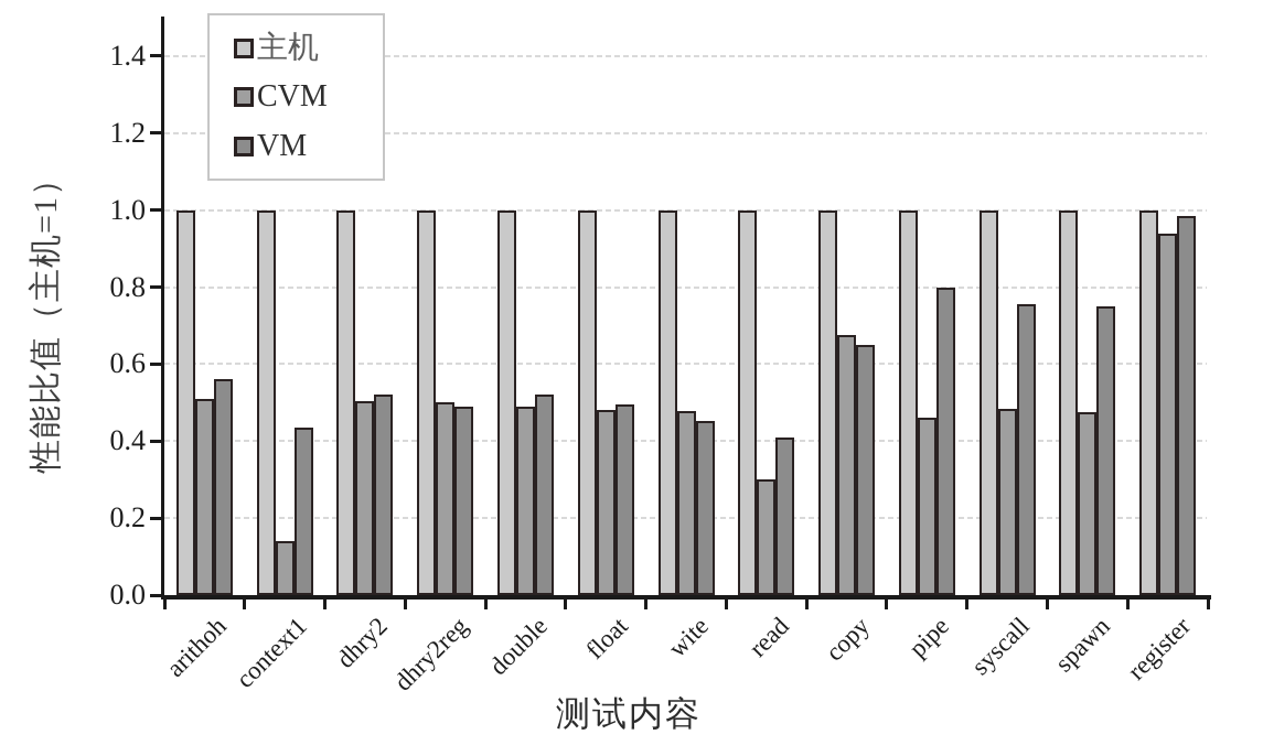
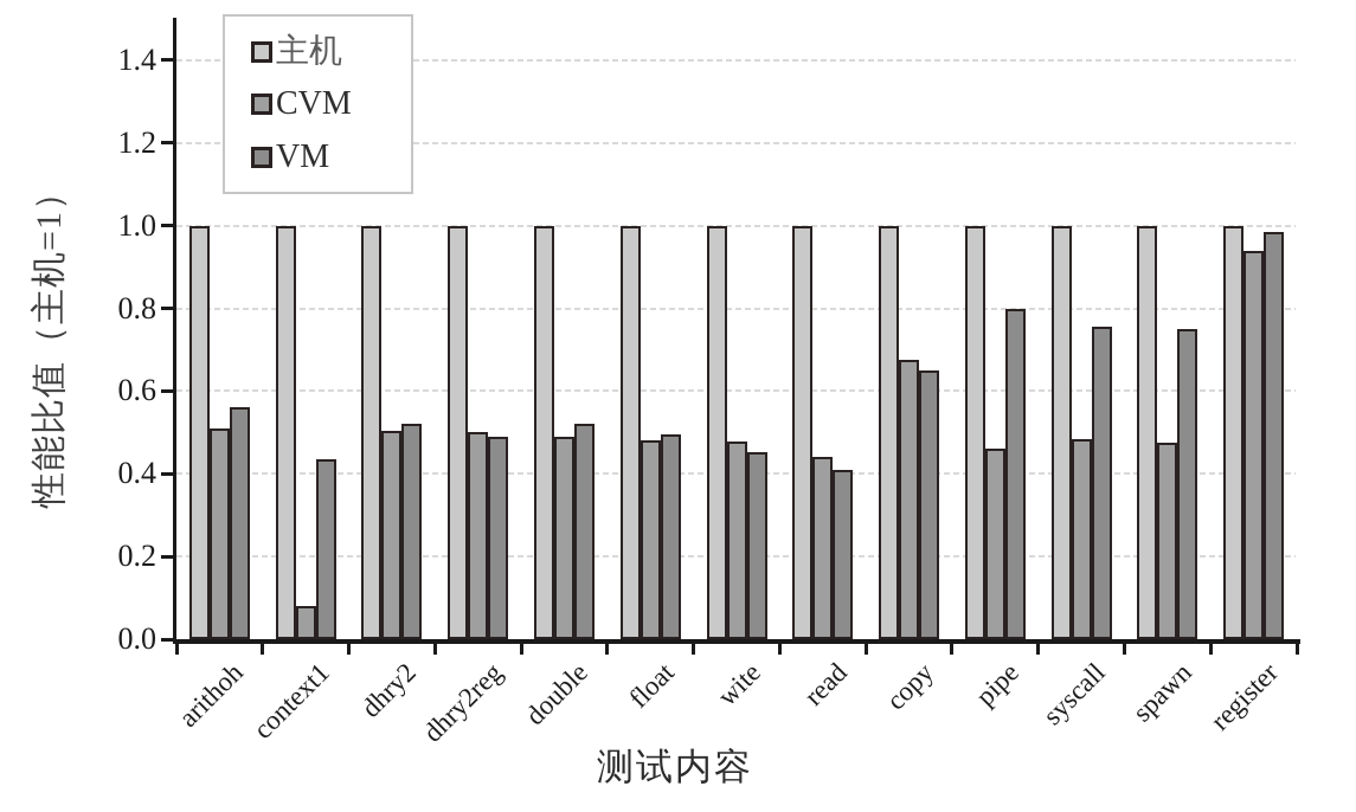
CVM/context1: 0.14 -> 0.08
CVM/read: 0.30 -> 0.44
